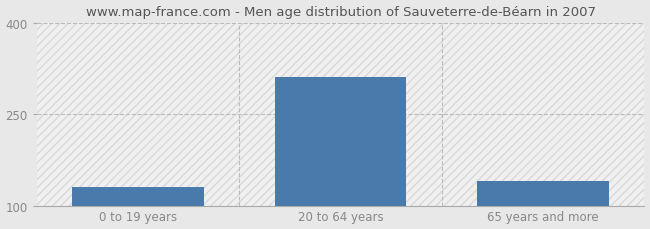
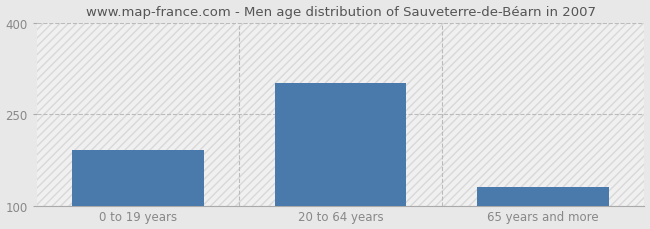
0 to 19 years: 131 -> 192
20 to 64 years: 311 -> 302
65 years and more: 140 -> 130
